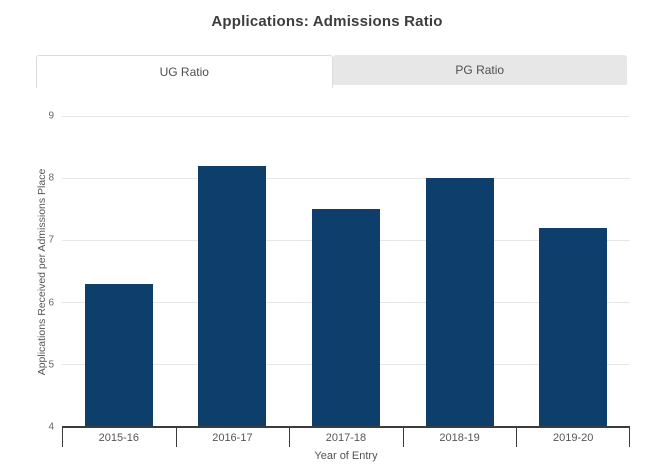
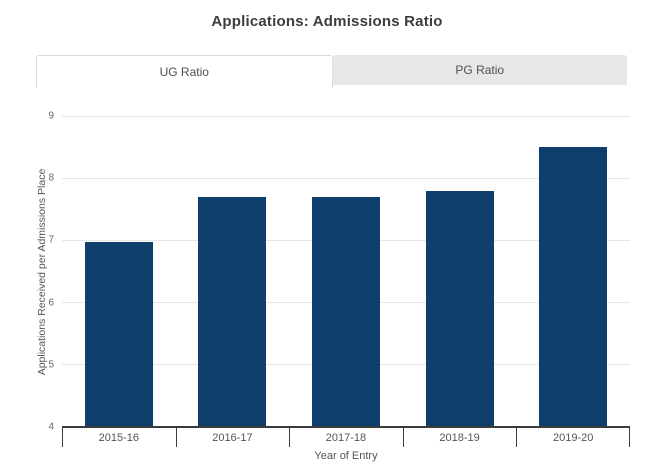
2015-16: 6.3 -> 7.0
2016-17: 8.2 -> 7.7
2017-18: 7.5 -> 7.7
2018-19: 8.0 -> 7.8
2019-20: 7.2 -> 8.5
